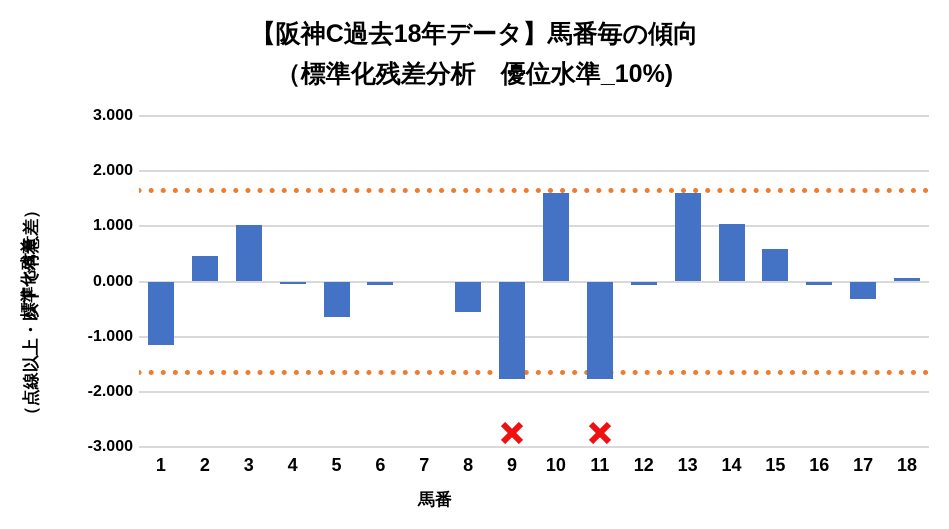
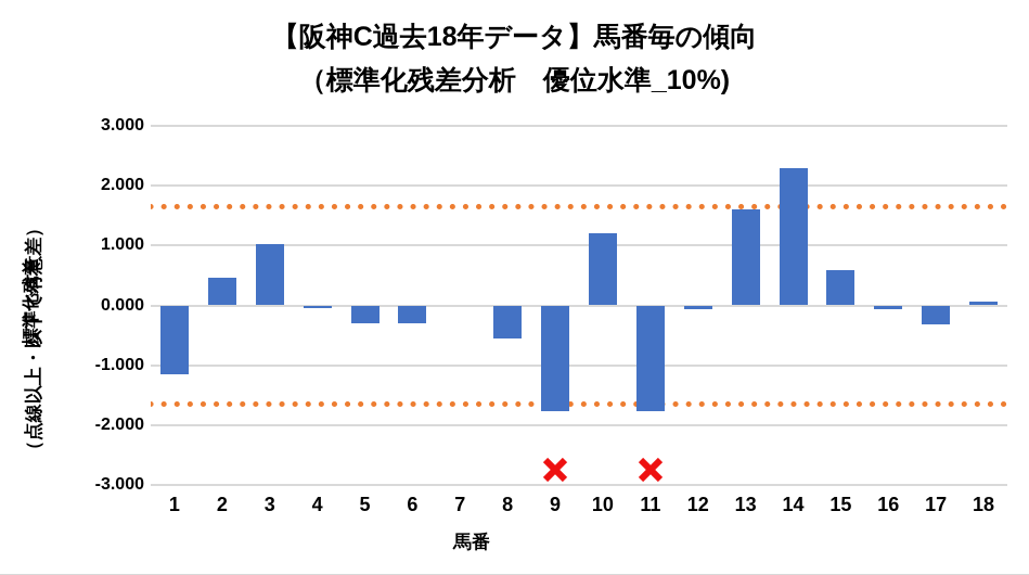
5: -0.7 -> -0.3
6: -0.1 -> -0.3
10: 1.6 -> 1.2
14: 1.0 -> 2.3
